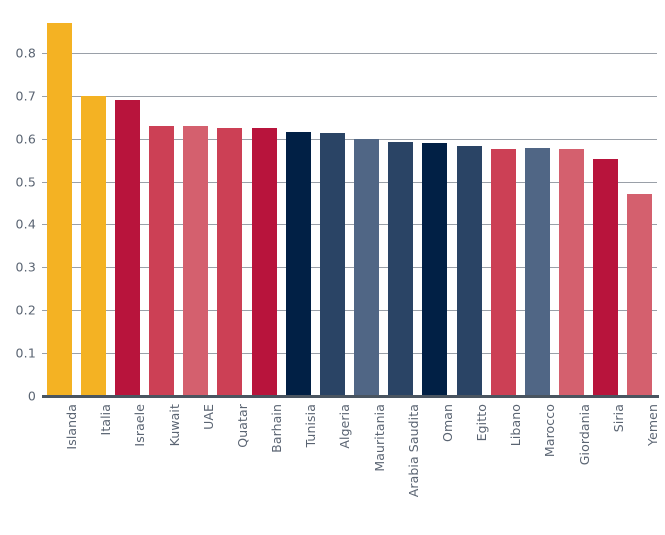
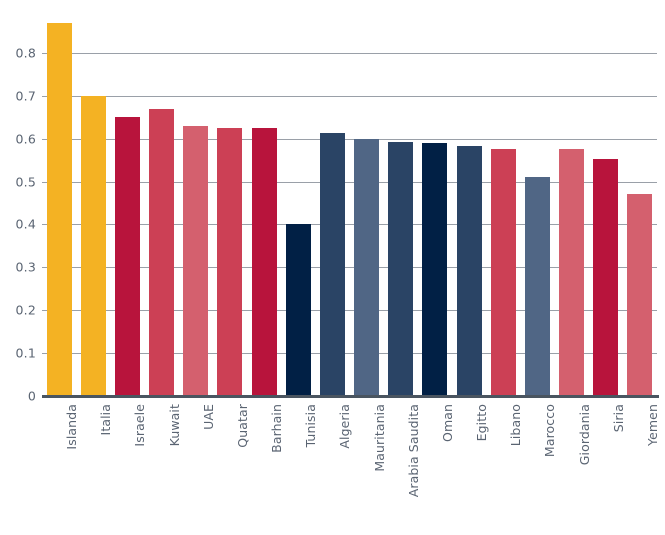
Israele: 0.69 -> 0.65
Kuwait: 0.63 -> 0.67
Tunisia: 0.61 -> 0.40
Marocco: 0.58 -> 0.51
